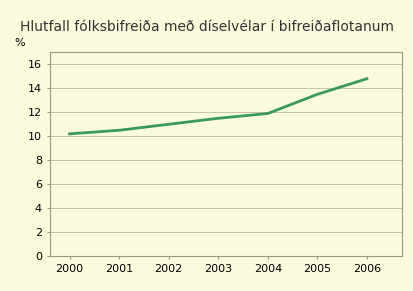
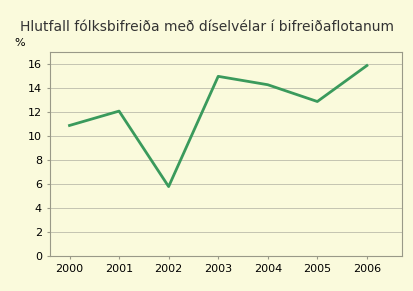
2000: 10.2 -> 10.9
2001: 10.5 -> 12.1
2002: 11.0 -> 5.8
2003: 11.5 -> 15.0
2004: 11.9 -> 14.3
2005: 13.5 -> 12.9
2006: 14.8 -> 15.9
